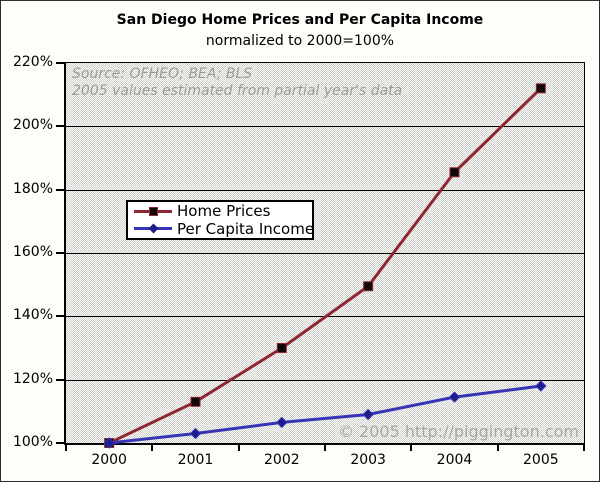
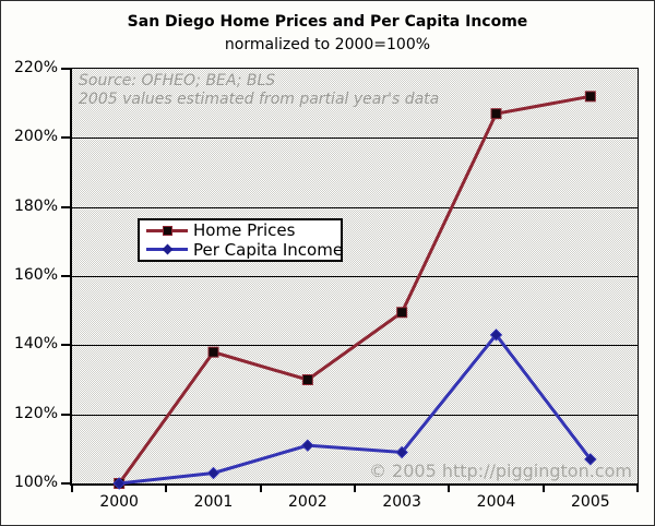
Home Prices/2001: 113% -> 138%
Per Capita Income/2002: 106% -> 111%
Home Prices/2004: 186% -> 207%
Per Capita Income/2004: 114% -> 143%
Per Capita Income/2005: 118% -> 107%
